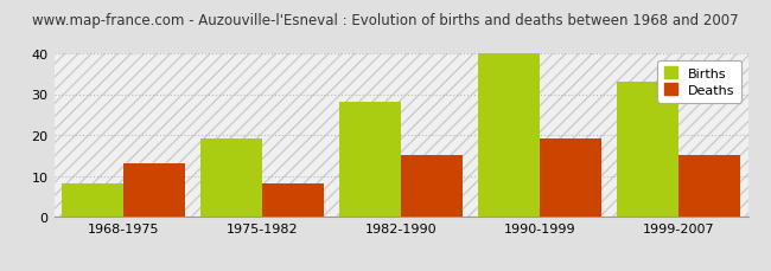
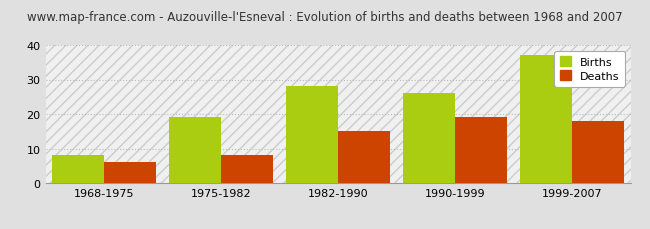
Deaths/1968-1975: 13 -> 6
Births/1990-1999: 40 -> 26
Births/1999-2007: 33 -> 37
Deaths/1999-2007: 15 -> 18
